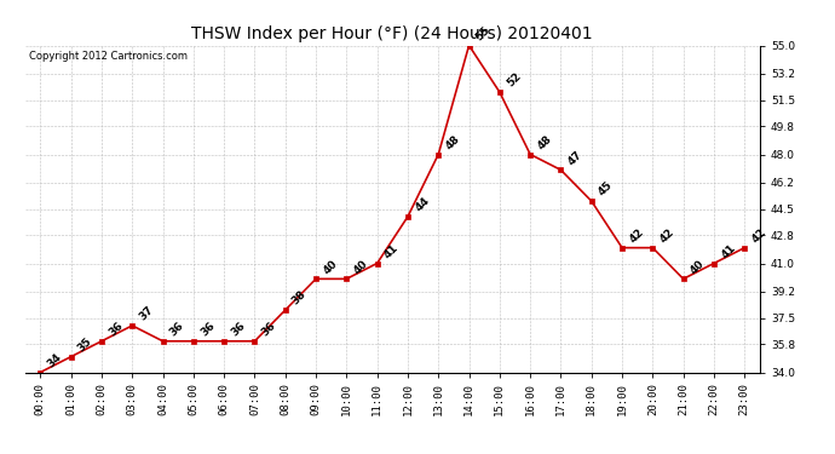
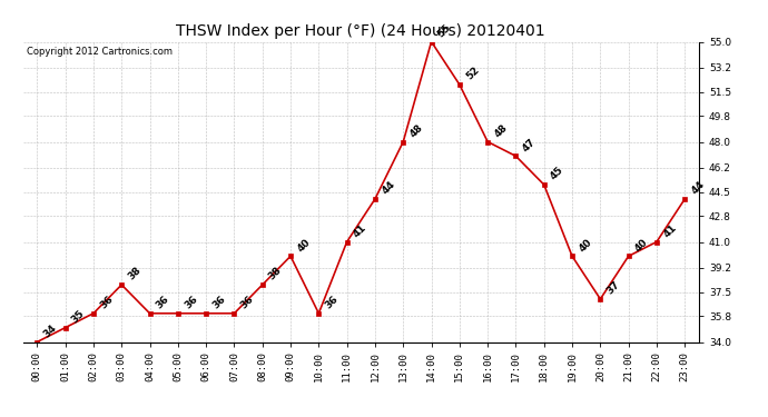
03:00: 37 -> 38
10:00: 40 -> 36
19:00: 42 -> 40
20:00: 42 -> 37
23:00: 42 -> 44
